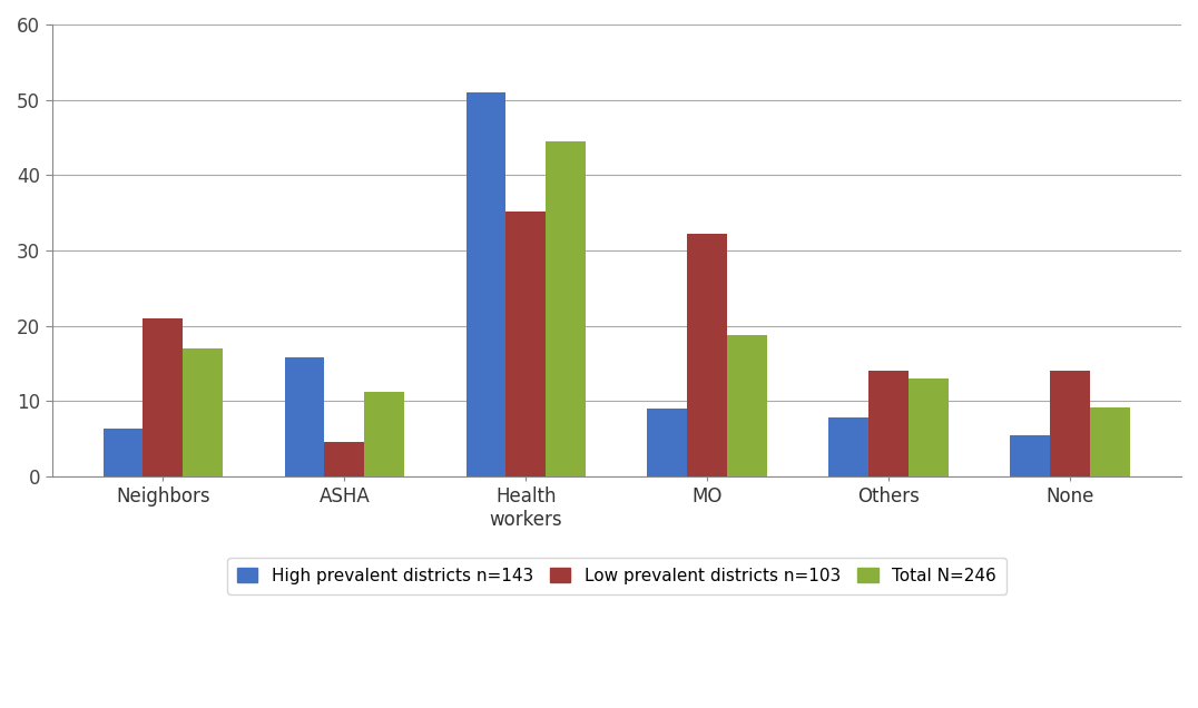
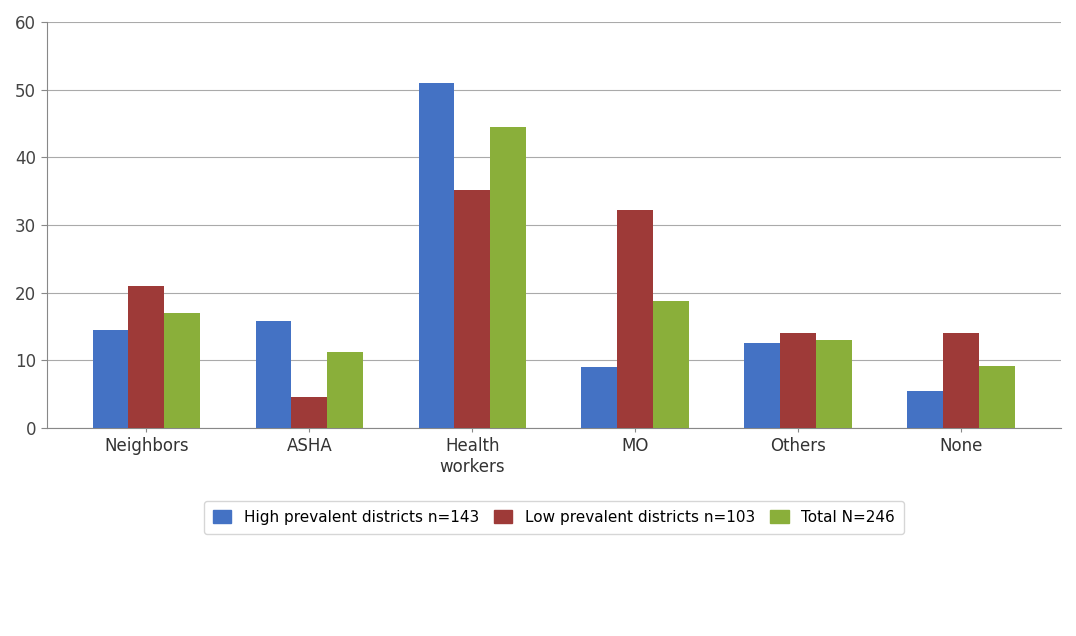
High prevalent districts n=143/Neighbors: 6.4 -> 14.5
High prevalent districts n=143/Others: 7.8 -> 12.5
